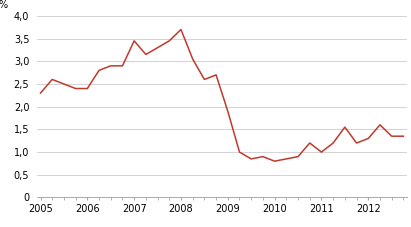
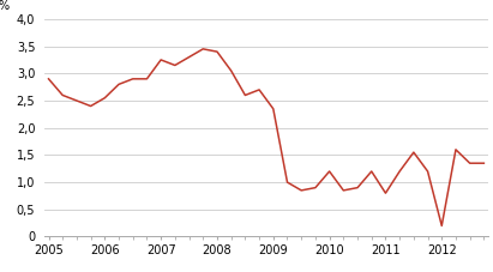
2005: 2,30 -> 2,90
2006: 2,40 -> 2,55
2007: 3,45 -> 3,25
2008: 3,70 -> 3,40
2009: 1,90 -> 2,35
2010: 0,80 -> 1,20
2011: 1,00 -> 0,80
2012: 1,30 -> 0,20
